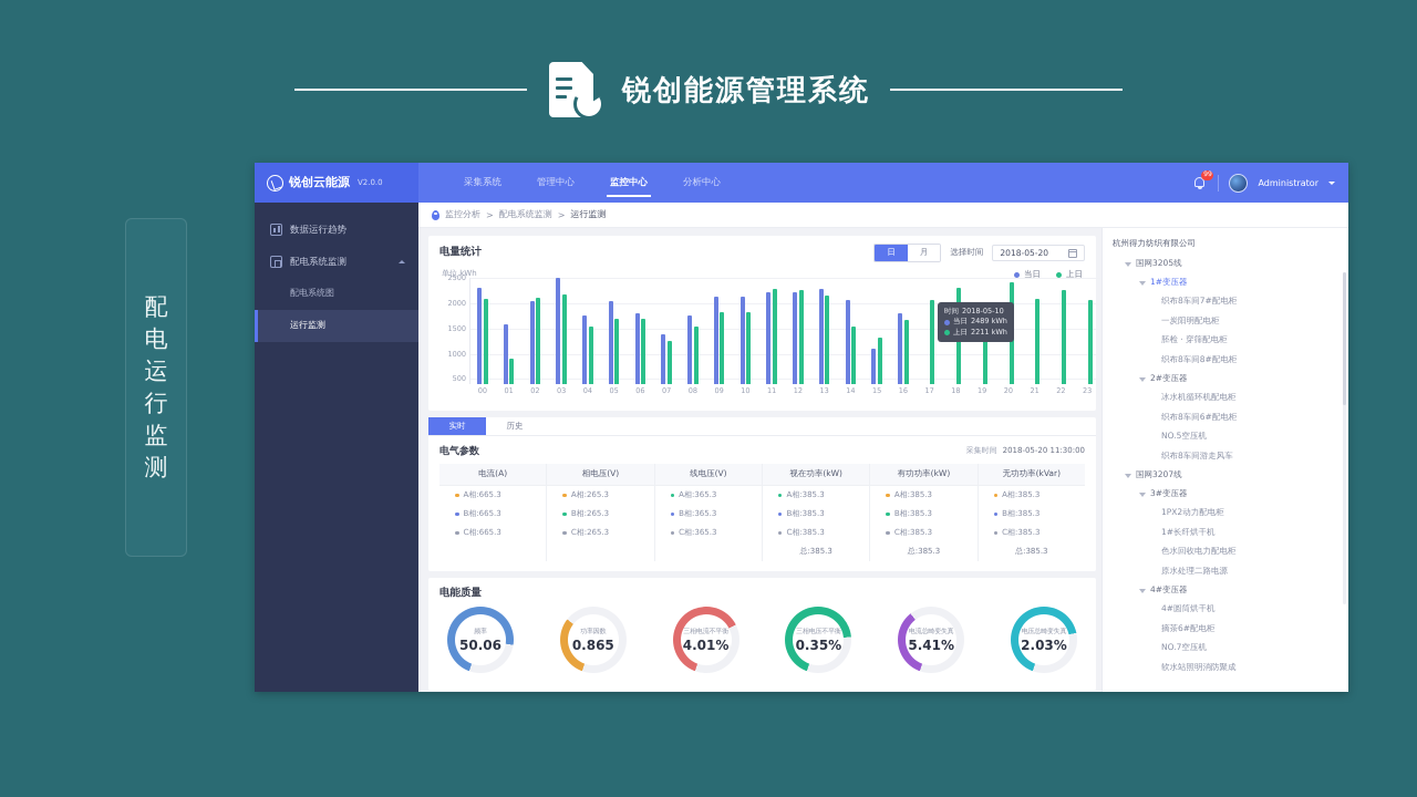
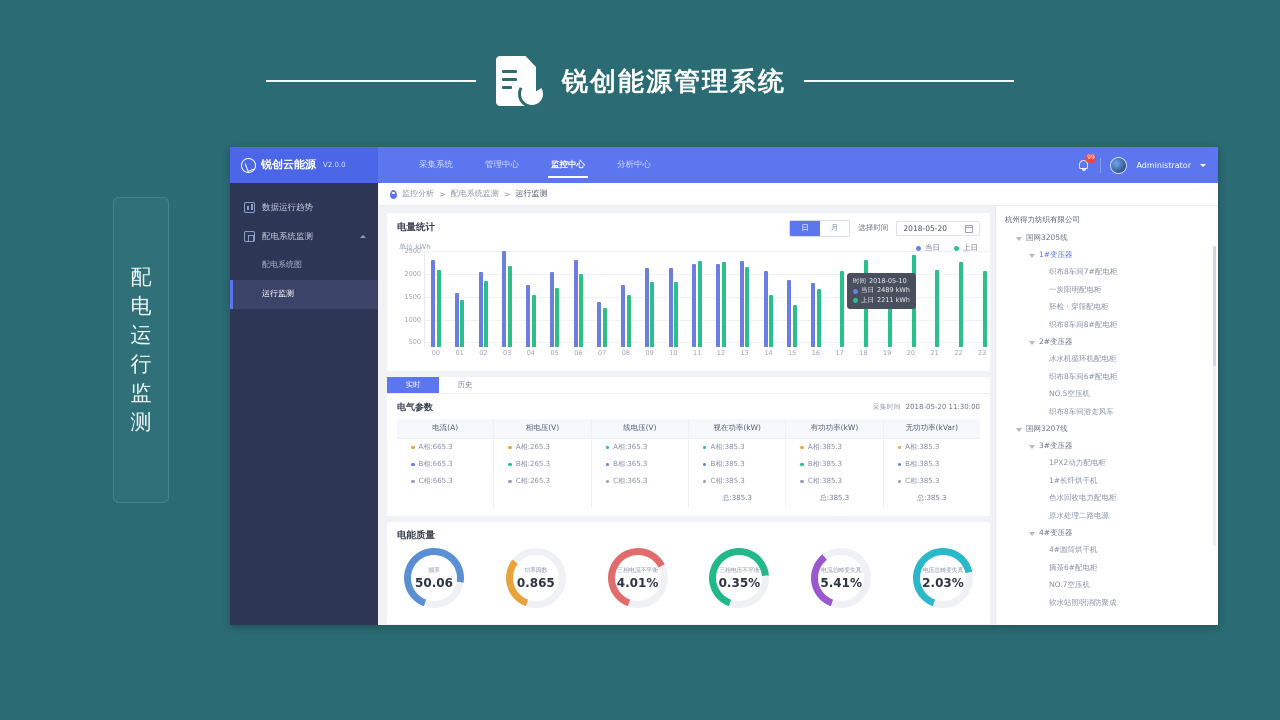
上日/01: 900 -> 1400
上日/02: 2100 -> 1800
当日/06: 1800 -> 2300
上日/06: 1700 -> 2000
当日/15: 1100 -> 1900
